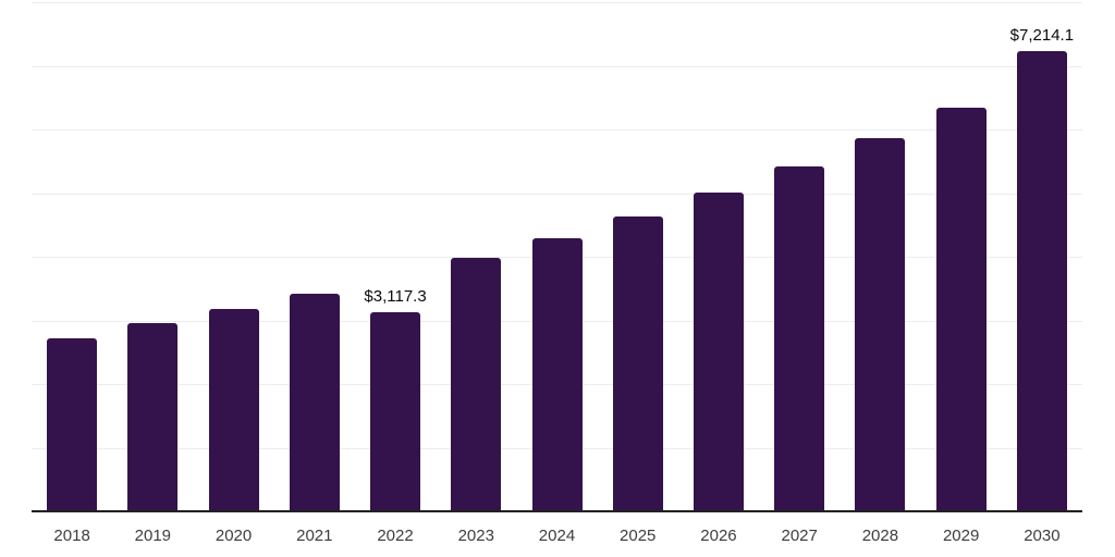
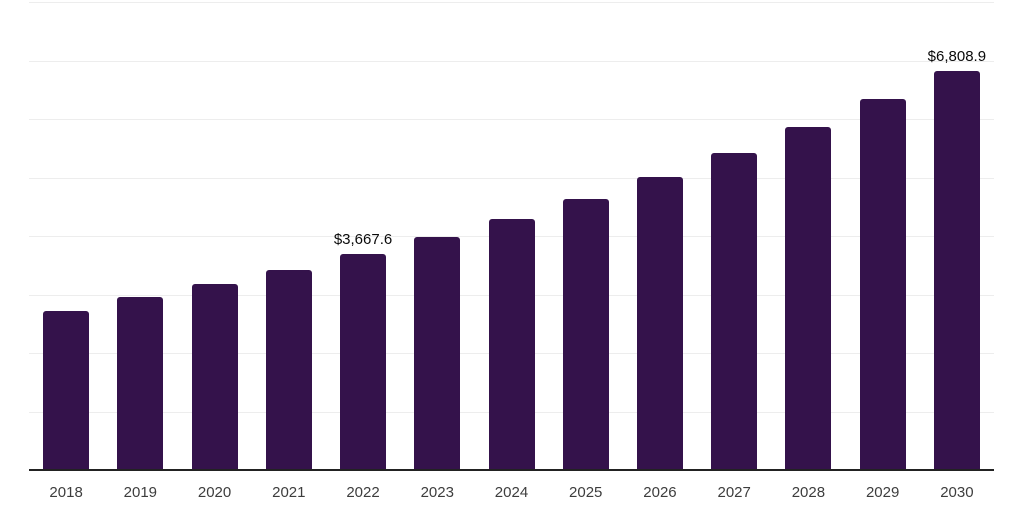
2022: $3,117.3 -> $3,667.6
2030: $7,214.1 -> $6,808.9
